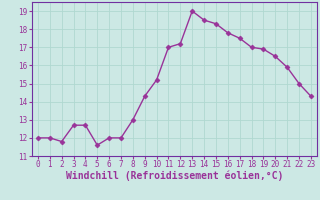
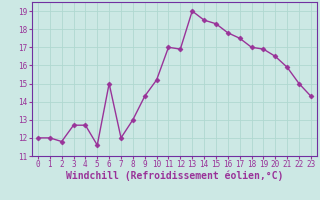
6: 12.0 -> 15.0
12: 17.2 -> 16.9
